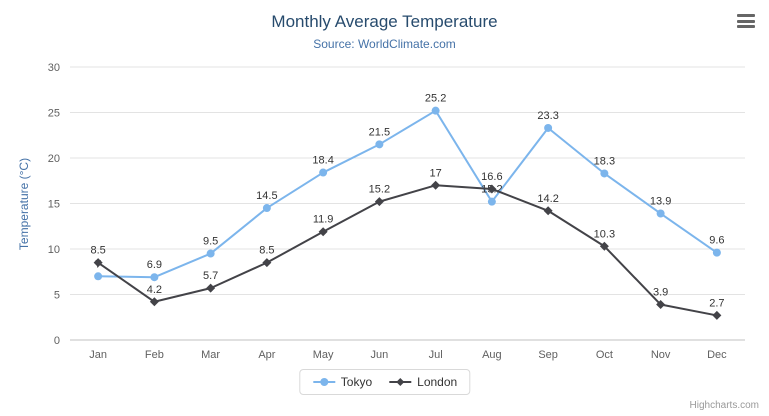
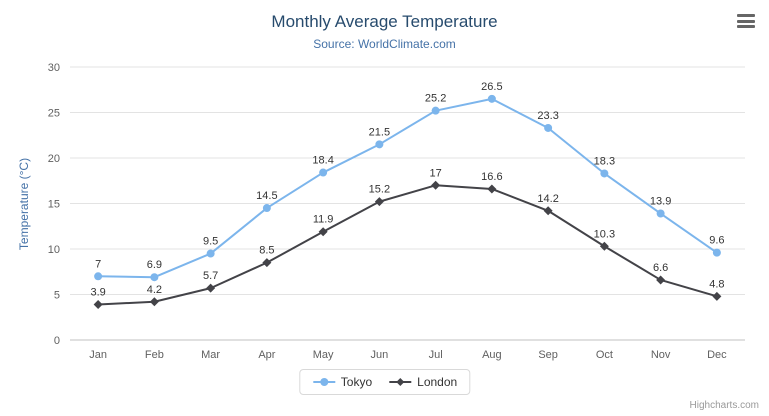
London/Jan: 8.5 -> 3.9
Tokyo/Aug: 15.2 -> 26.5
London/Nov: 3.9 -> 6.6
London/Dec: 2.7 -> 4.8
